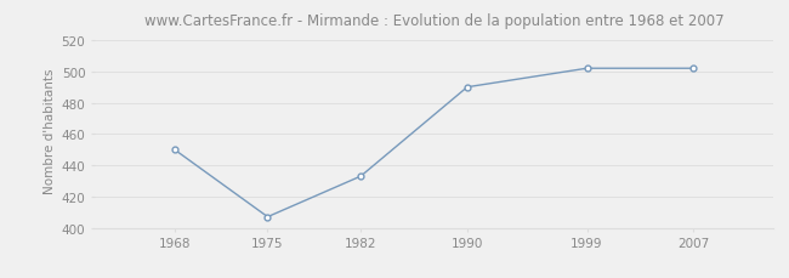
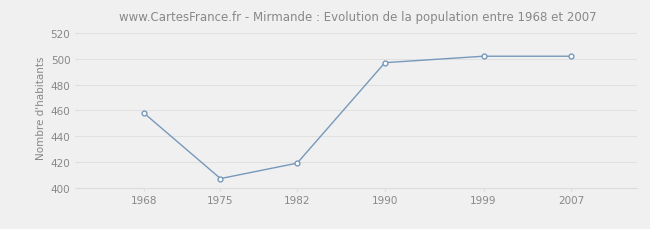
1968: 450 -> 458
1982: 433 -> 419
1990: 490 -> 497
